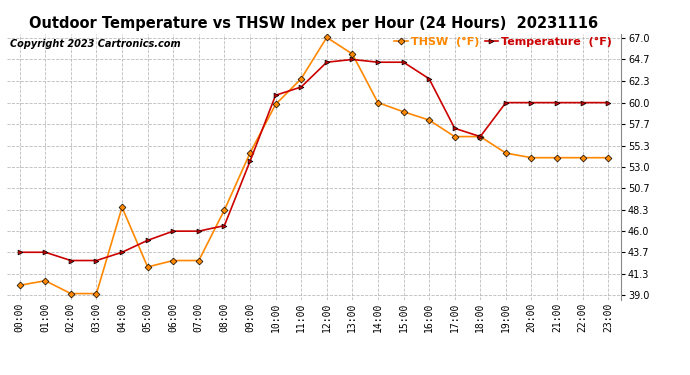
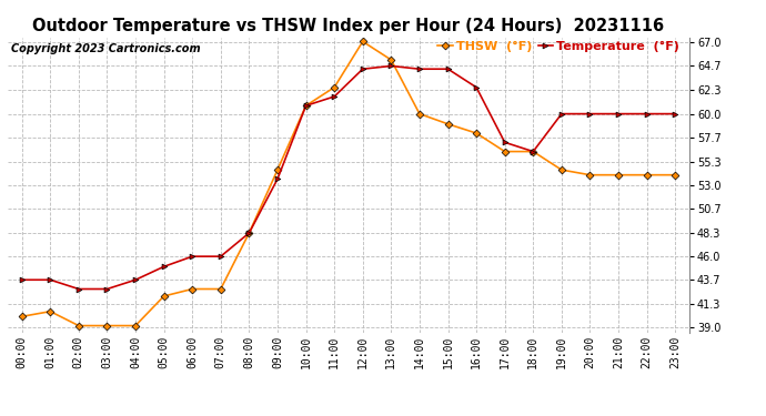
THSW (°F)/04:00: 48.6 -> 39.2
Temperature (°F)/08:00: 46.6 -> 48.3
THSW (°F)/10:00: 59.8 -> 60.8
